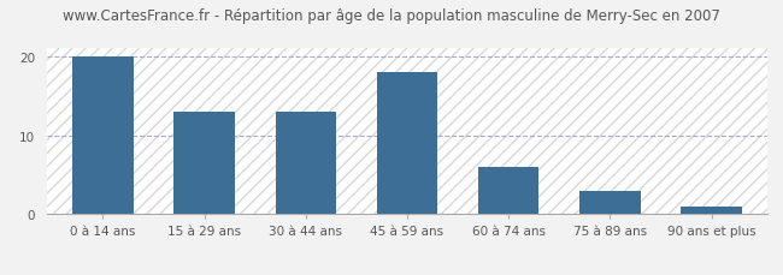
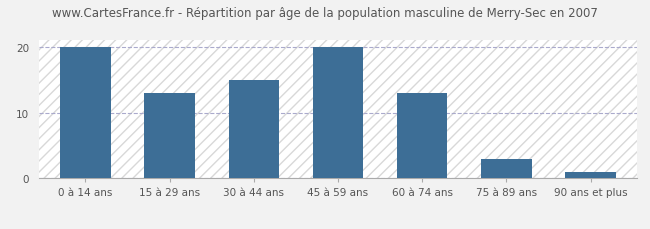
30 à 44 ans: 13 -> 15
45 à 59 ans: 18 -> 20
60 à 74 ans: 6 -> 13
